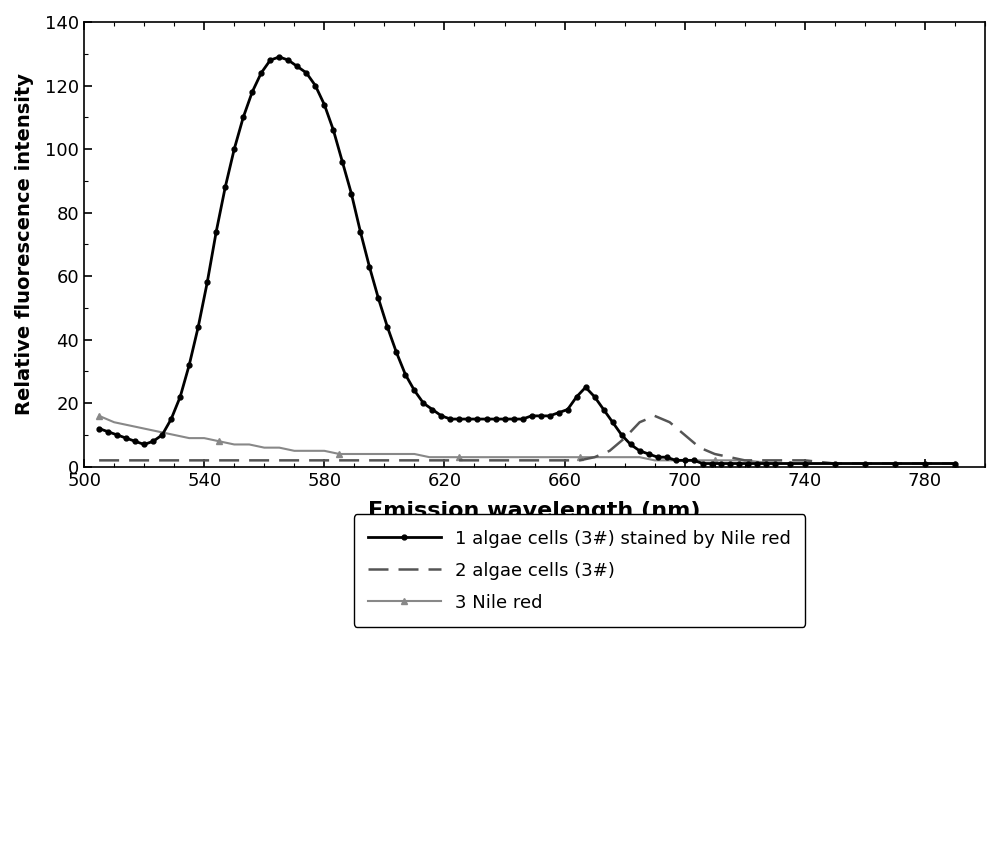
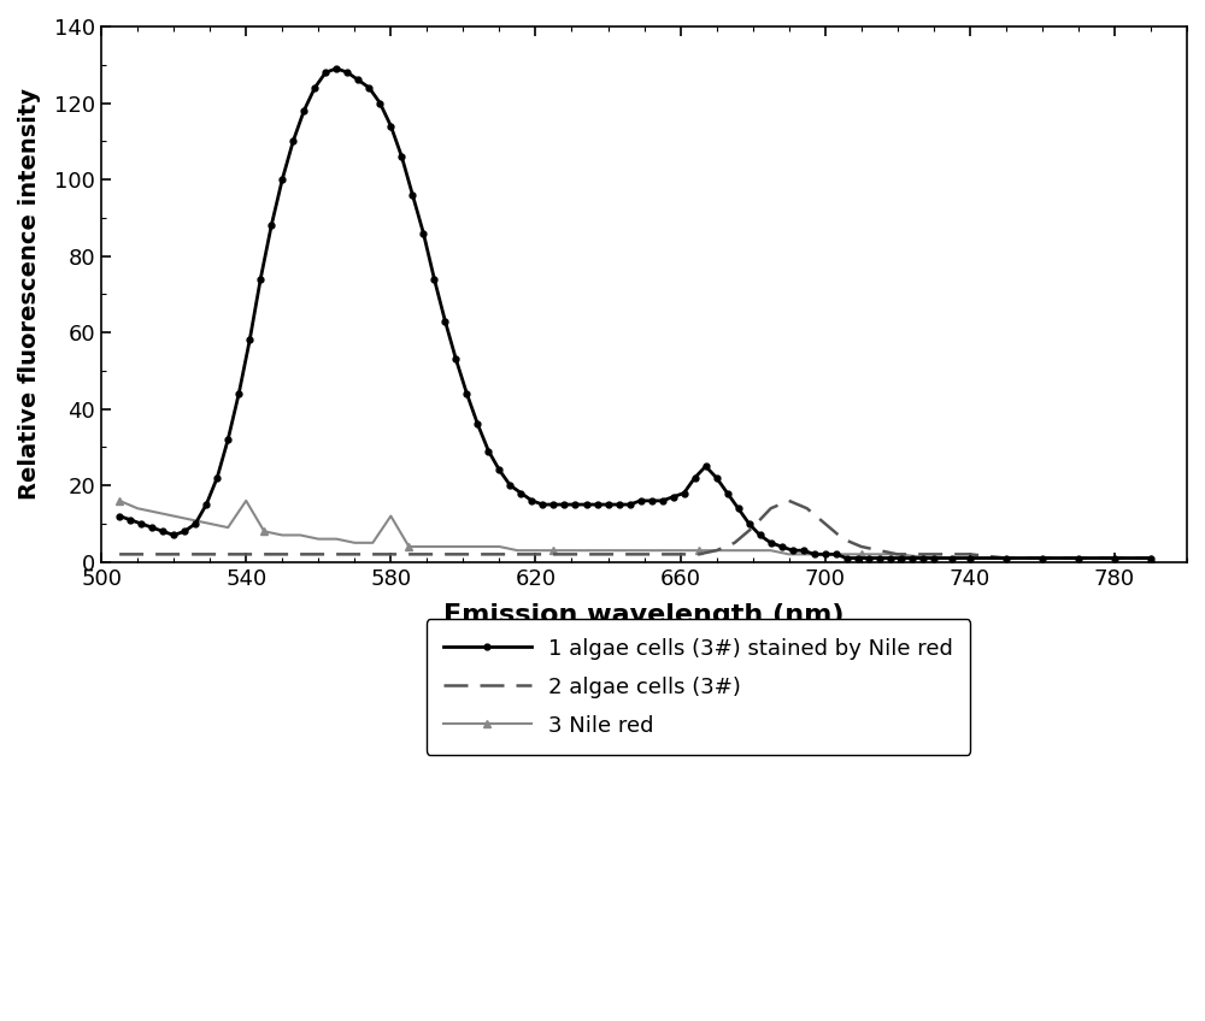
3 Nile red/540: 9 -> 16
3 Nile red/580: 5 -> 12
